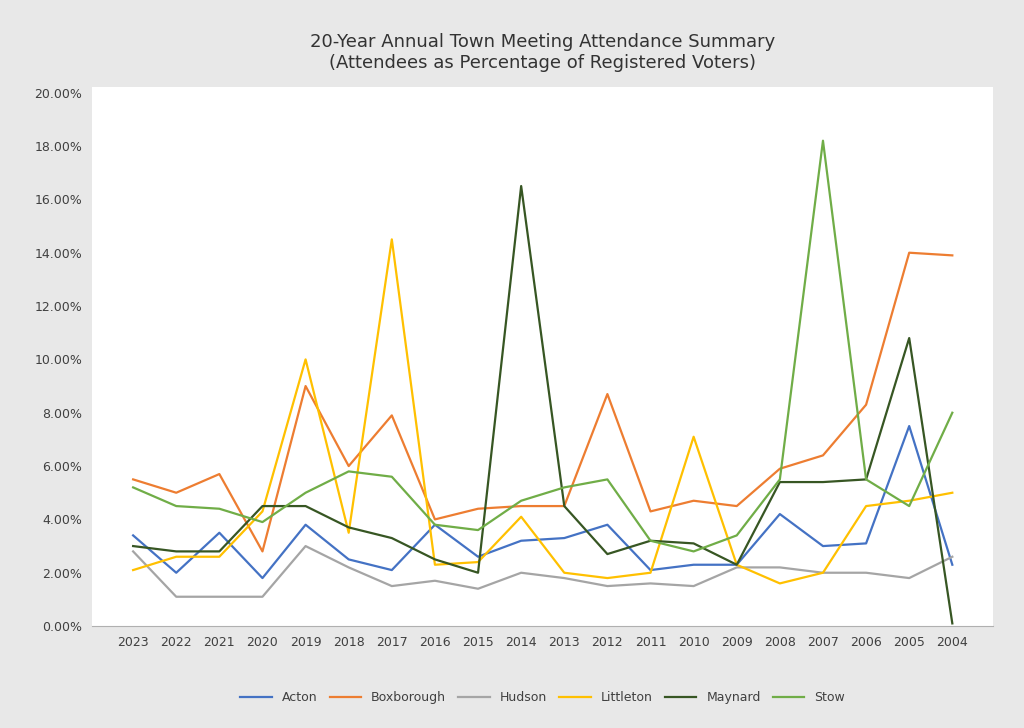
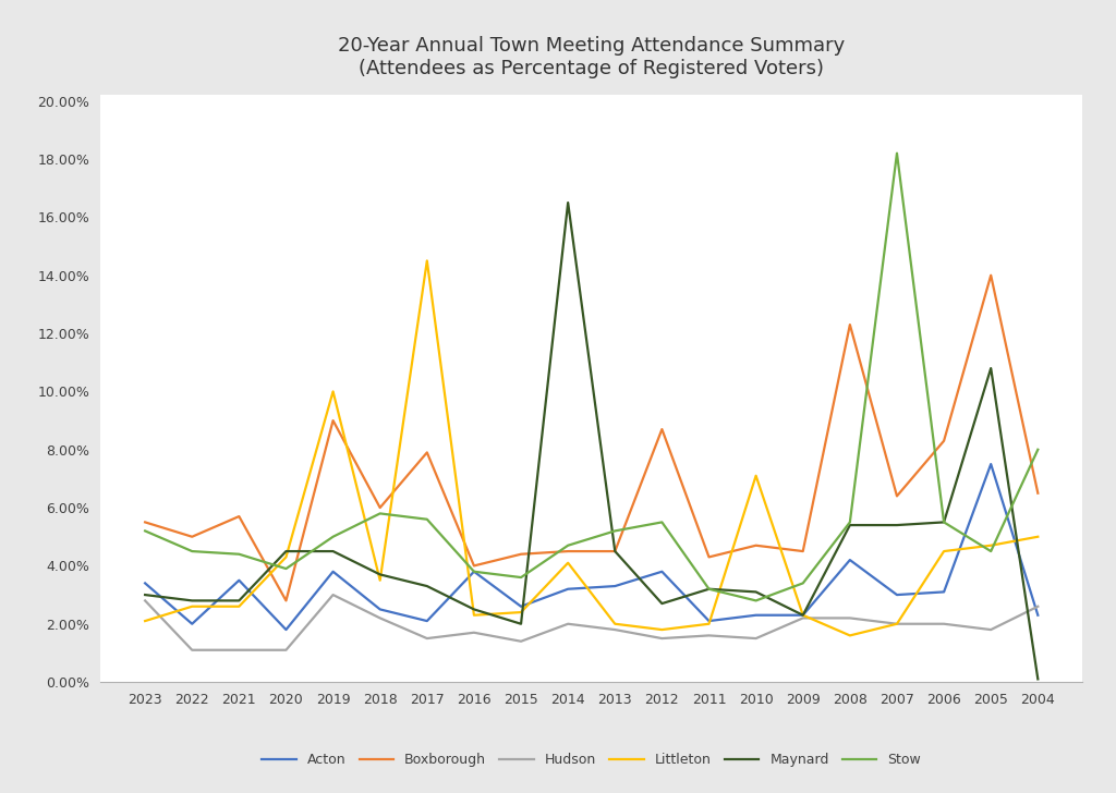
Boxborough/2008: 5.9% -> 12.3%
Boxborough/2004: 13.9% -> 6.5%
